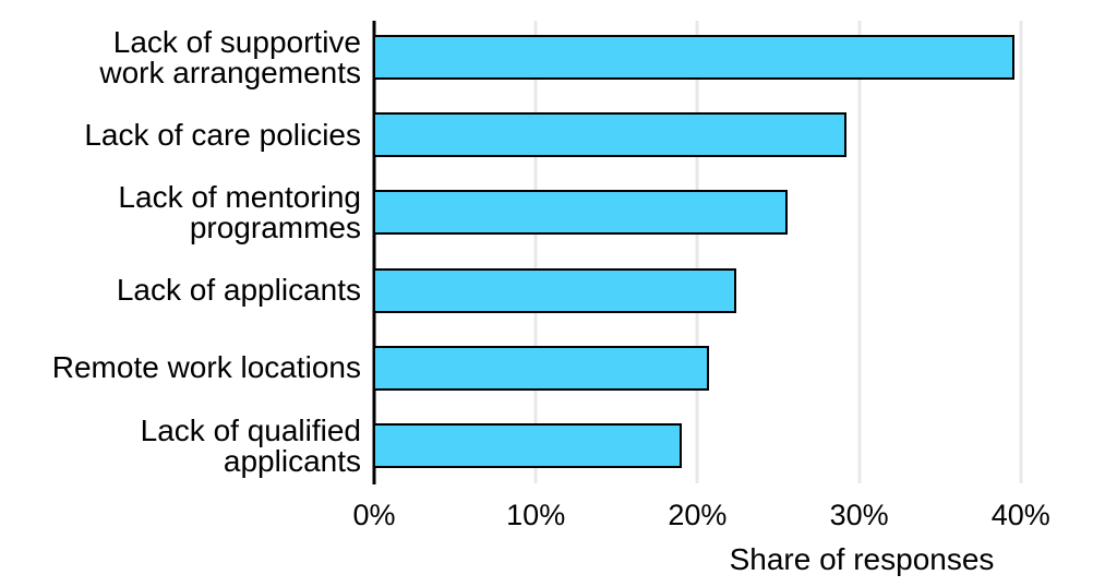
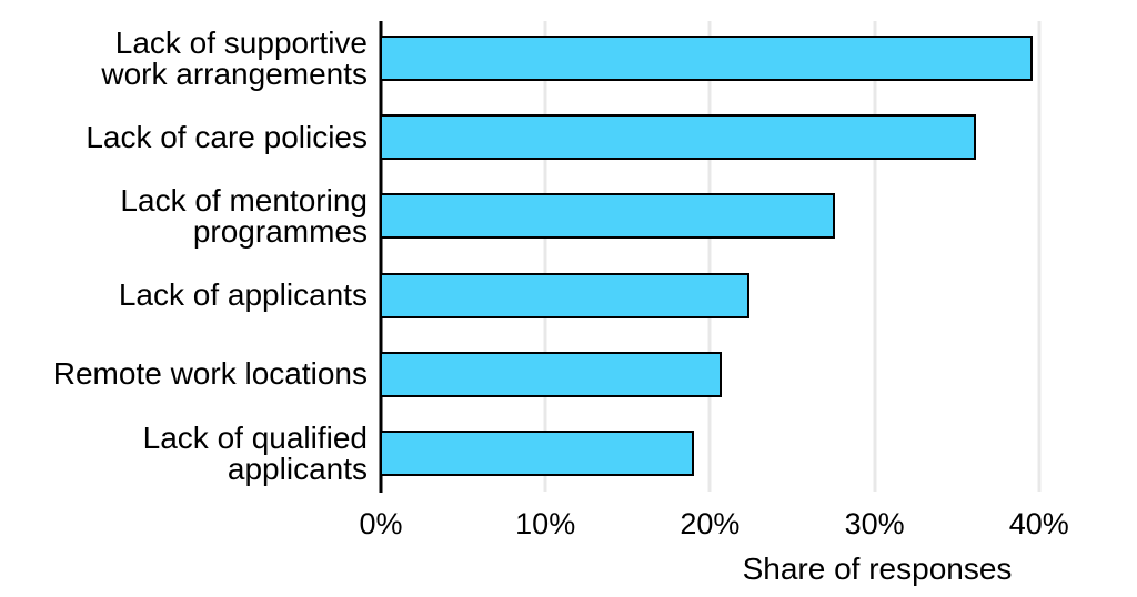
Lack of care policies: 29.2% -> 36.2%
Lack of mentoring programmes: 25.6% -> 27.6%
